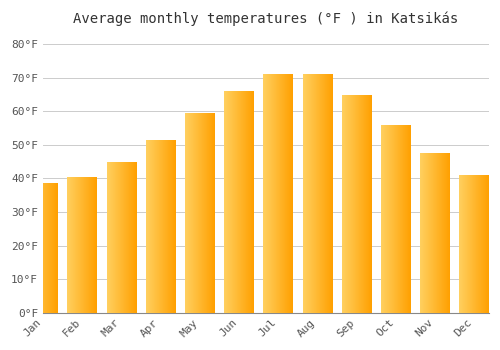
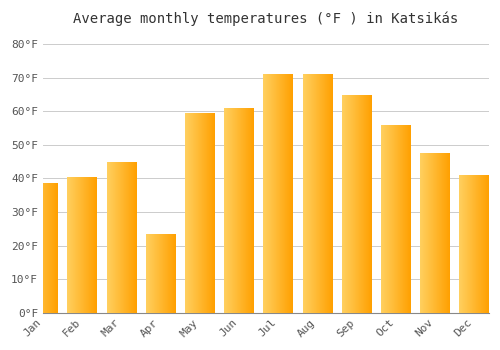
Apr: 51.5°F -> 23.5°F
Jun: 66.0°F -> 61.0°F
